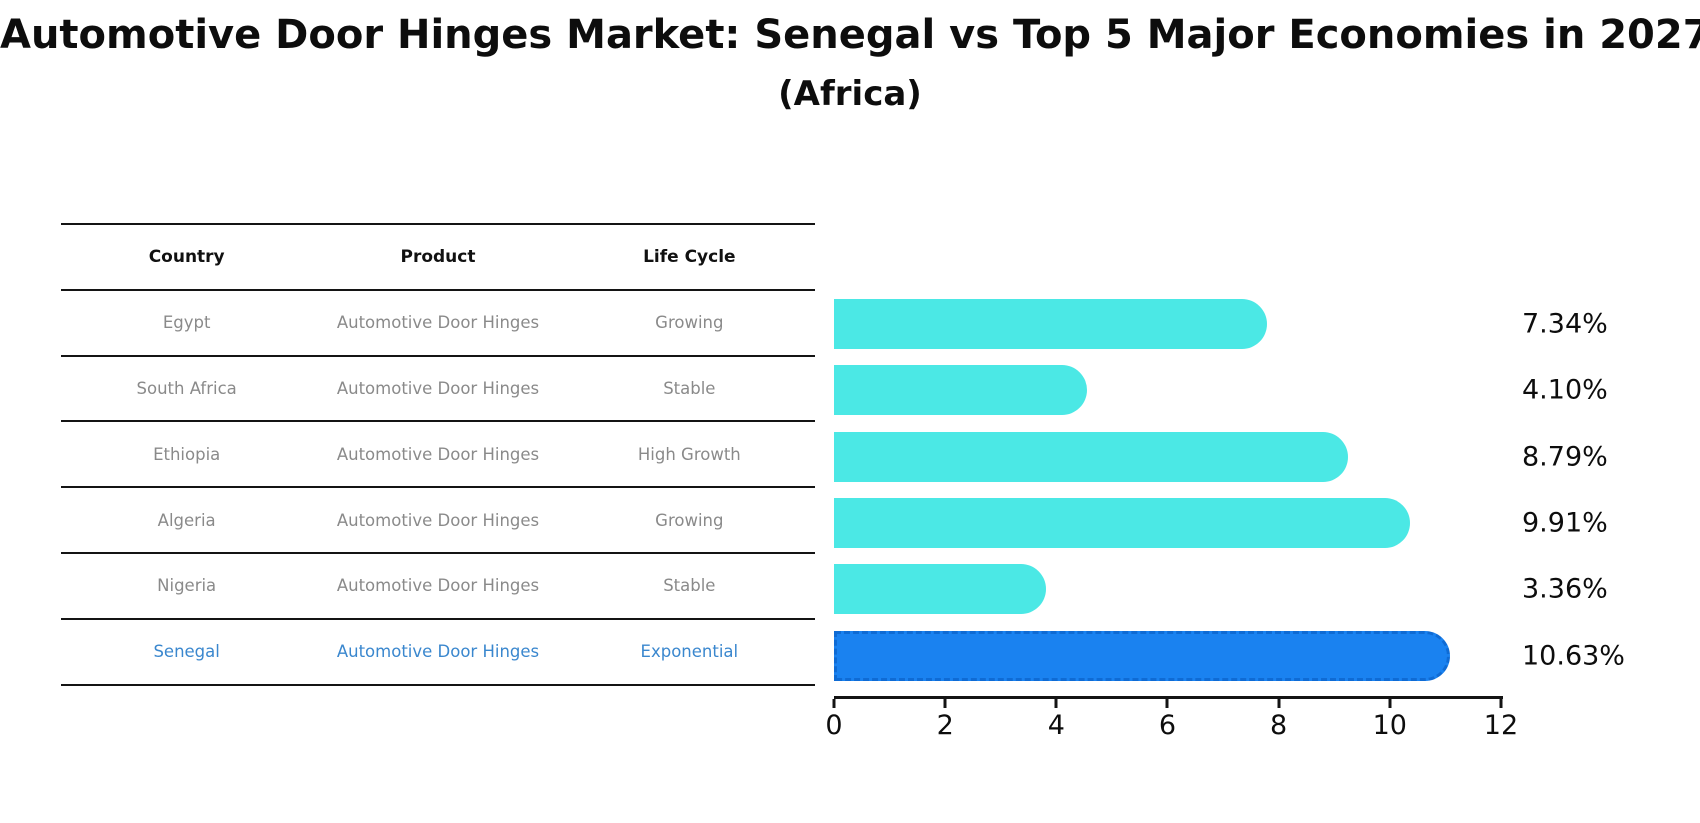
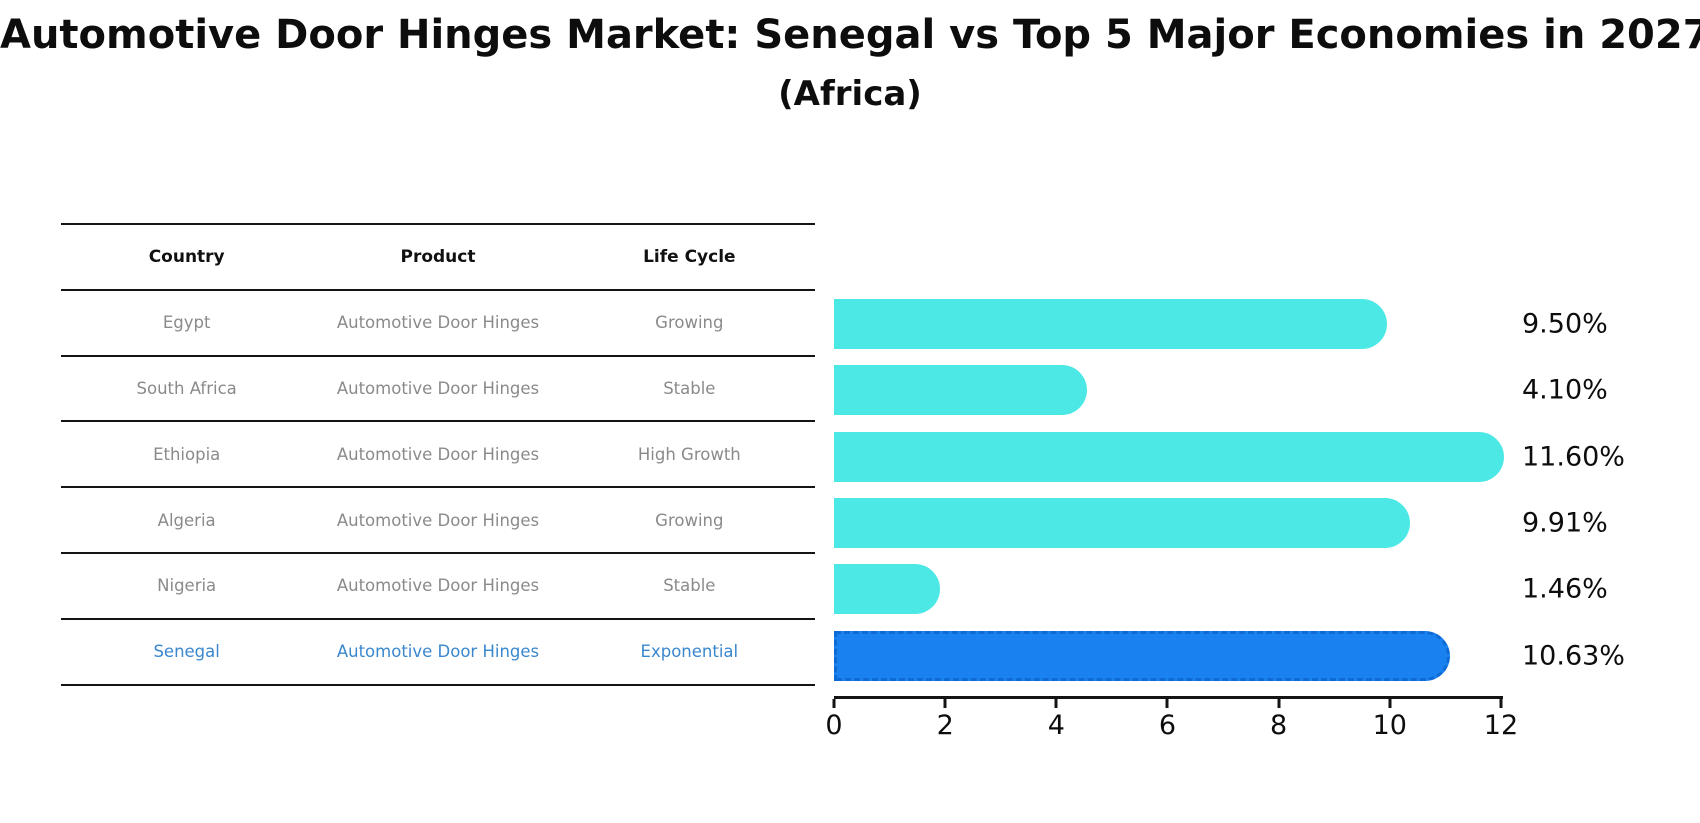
Egypt: 7.34% -> 9.50%
Ethiopia: 8.79% -> 11.60%
Nigeria: 3.36% -> 1.46%
